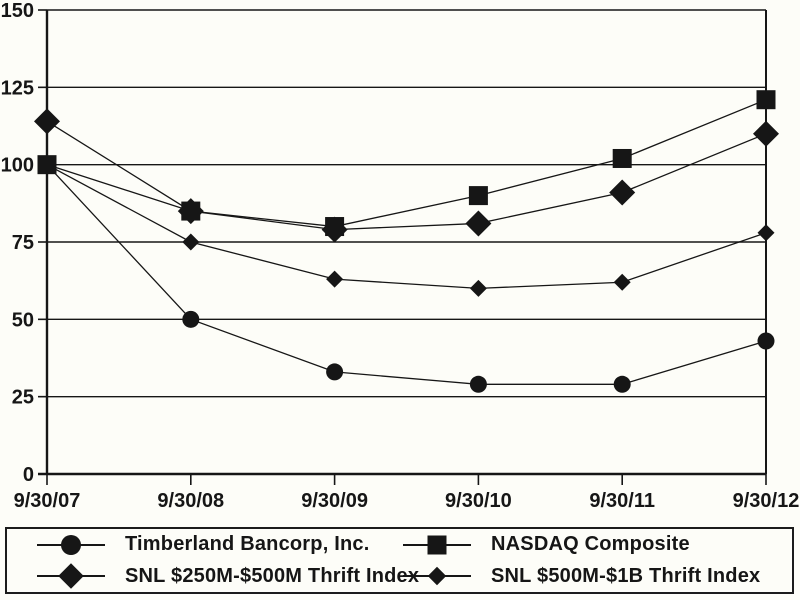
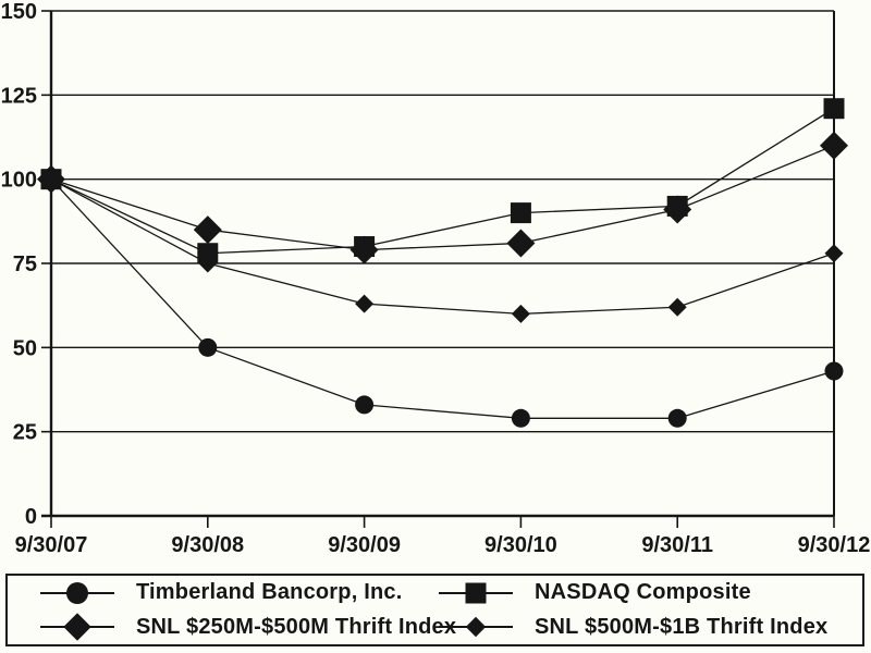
SNL $250M-$500M Thrift Index/9/30/07: 114 -> 100
NASDAQ Composite/9/30/08: 85 -> 78
NASDAQ Composite/9/30/11: 102 -> 92
